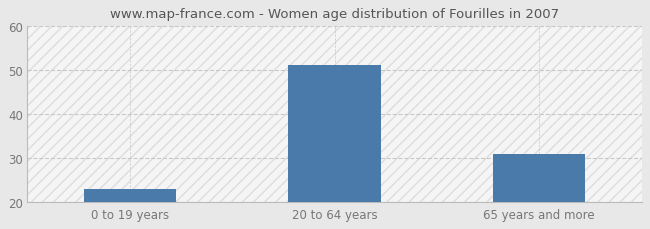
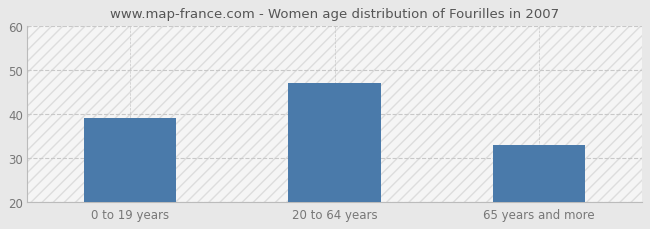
0 to 19 years: 23 -> 39
20 to 64 years: 51 -> 47
65 years and more: 31 -> 33
